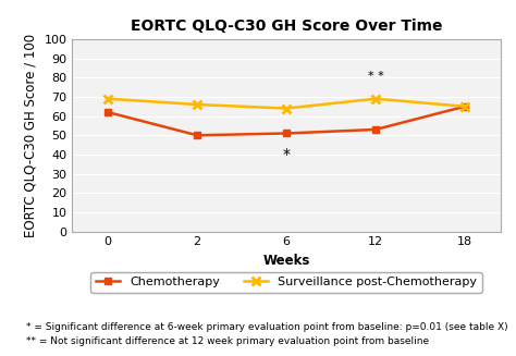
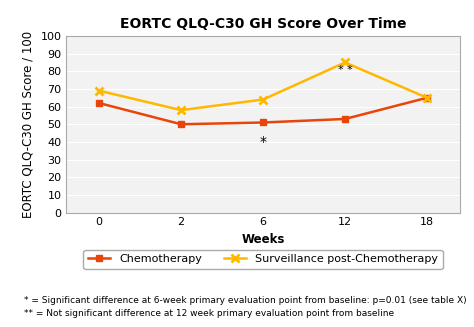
Surveillance post-Chemotherapy/2: 66 -> 58
Surveillance post-Chemotherapy/12: 69 -> 85
